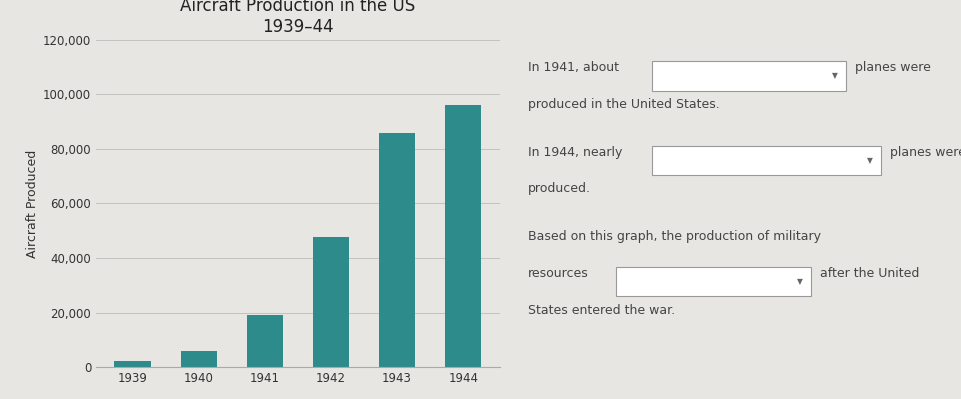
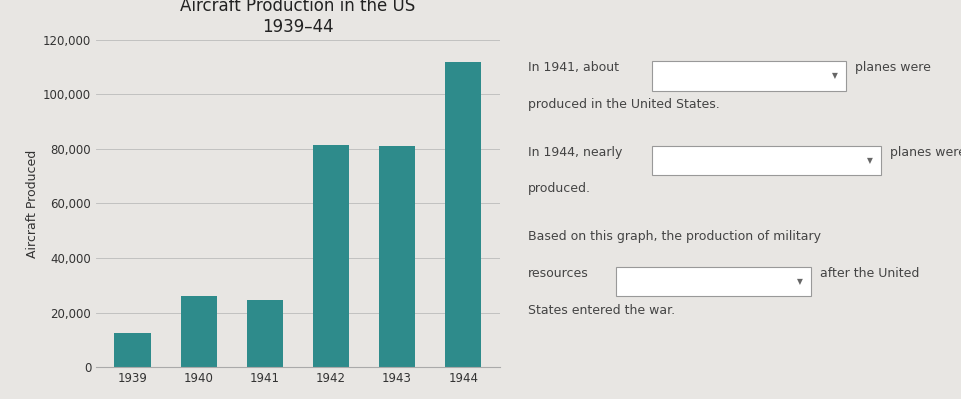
1939: 2,100 -> 12,500
1940: 6,000 -> 26,000
1941: 19,000 -> 24,500
1942: 47,800 -> 81,500
1943: 85,900 -> 81,000
1944: 96,300 -> 112,000
